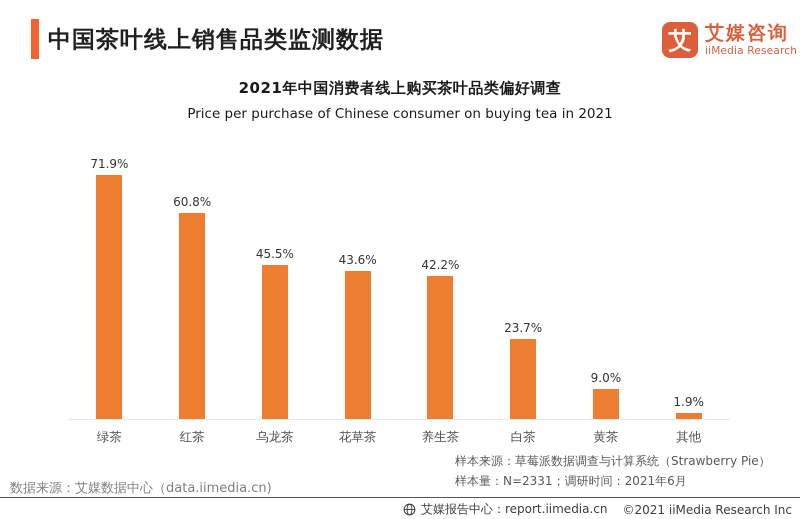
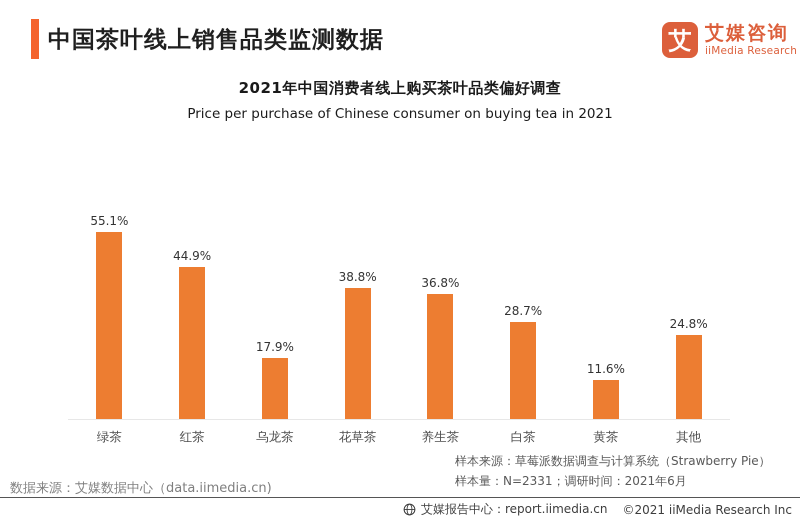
绿茶: 71.9% -> 55.1%
红茶: 60.8% -> 44.9%
乌龙茶: 45.5% -> 17.9%
花草茶: 43.6% -> 38.8%
养生茶: 42.2% -> 36.8%
白茶: 23.7% -> 28.7%
黄茶: 9.0% -> 11.6%
其他: 1.9% -> 24.8%
